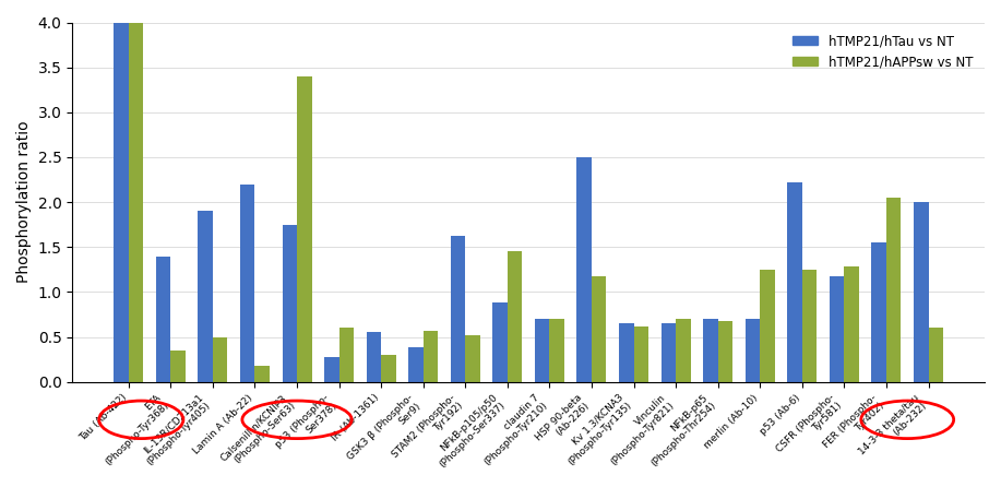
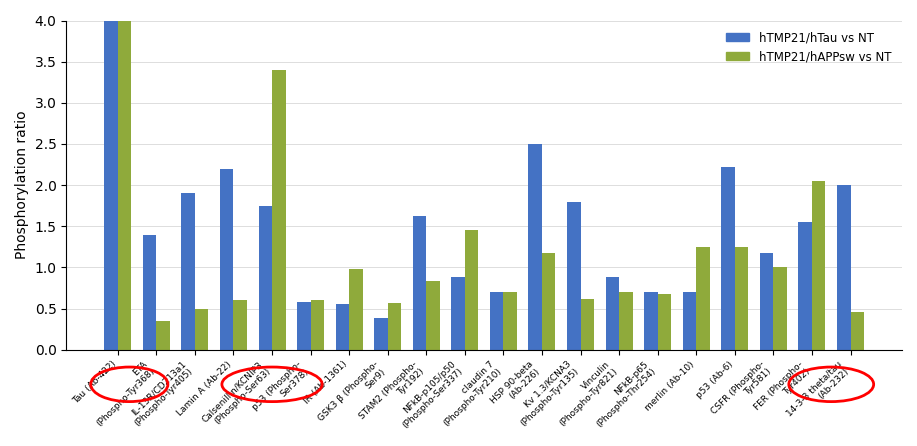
hTMP21/hAPPsw vs NT/Lamin A (Ab-22): 0.18 -> 0.60
hTMP21/hTau vs NT/p53 (Phospho- Ser378): 0.28 -> 0.58
hTMP21/hAPPsw vs NT/IR (Ab-1361): 0.30 -> 0.98
hTMP21/hAPPsw vs NT/STAM2 (Phospho- Tyr192): 0.52 -> 0.84
hTMP21/hTau vs NT/Kv 1.3/KCNA3 (Phospho-Tyr135): 0.65 -> 1.80
hTMP21/hTau vs NT/Vinculin (Phospho-Tyr821): 0.65 -> 0.88
hTMP21/hAPPsw vs NT/CSFR (Phospho- Tyr581): 1.28 -> 1.00
hTMP21/hAPPsw vs NT/14-3-3 theta/tau (Ab-232): 0.60 -> 0.46
